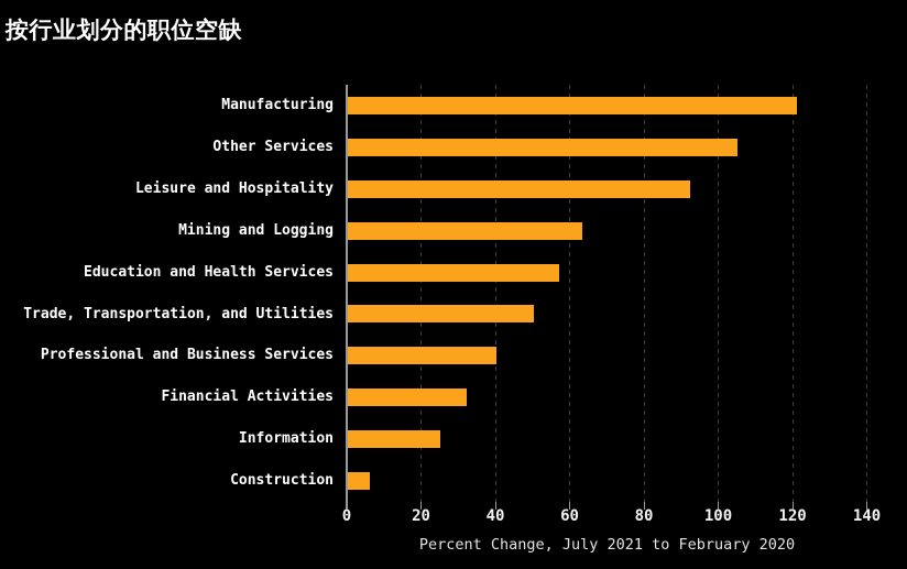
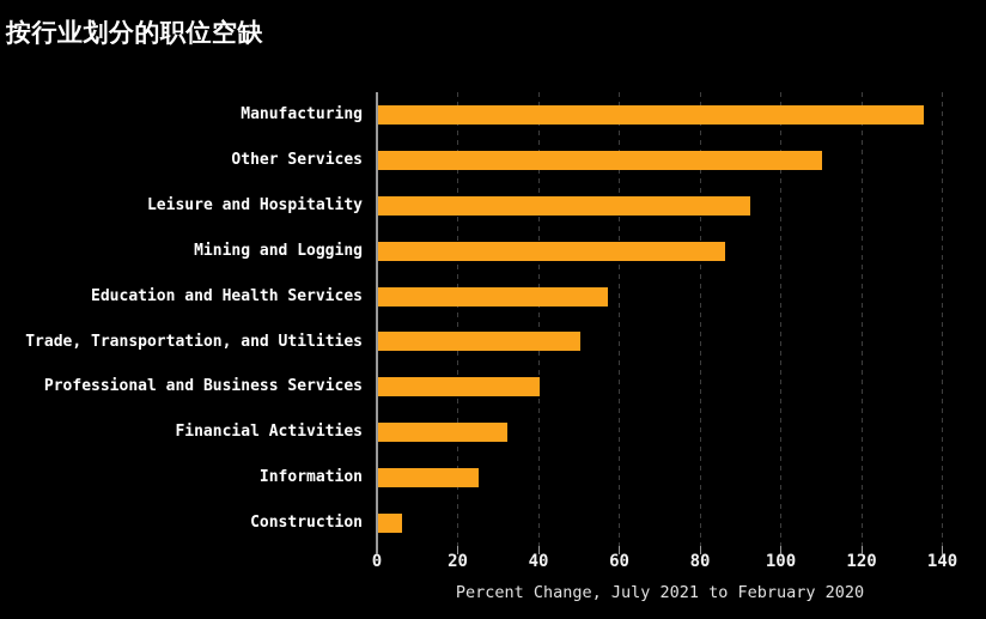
Manufacturing: 121 -> 135
Other Services: 105 -> 110
Mining and Logging: 63 -> 86
